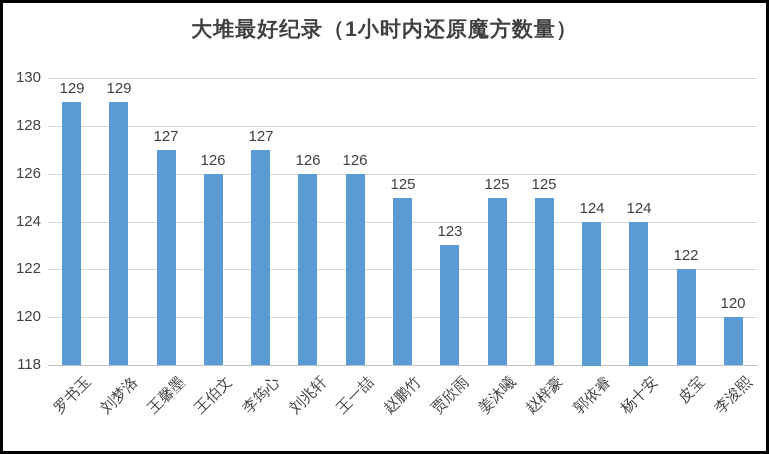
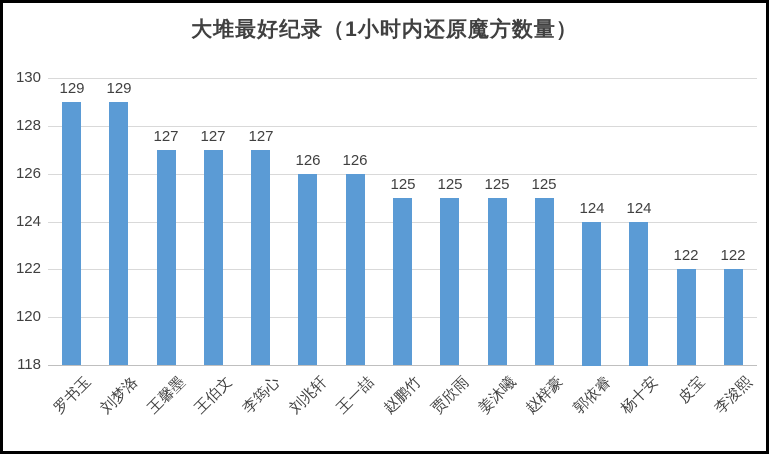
王伯文: 126 -> 127
贾欣雨: 123 -> 125
李浚熙: 120 -> 122
